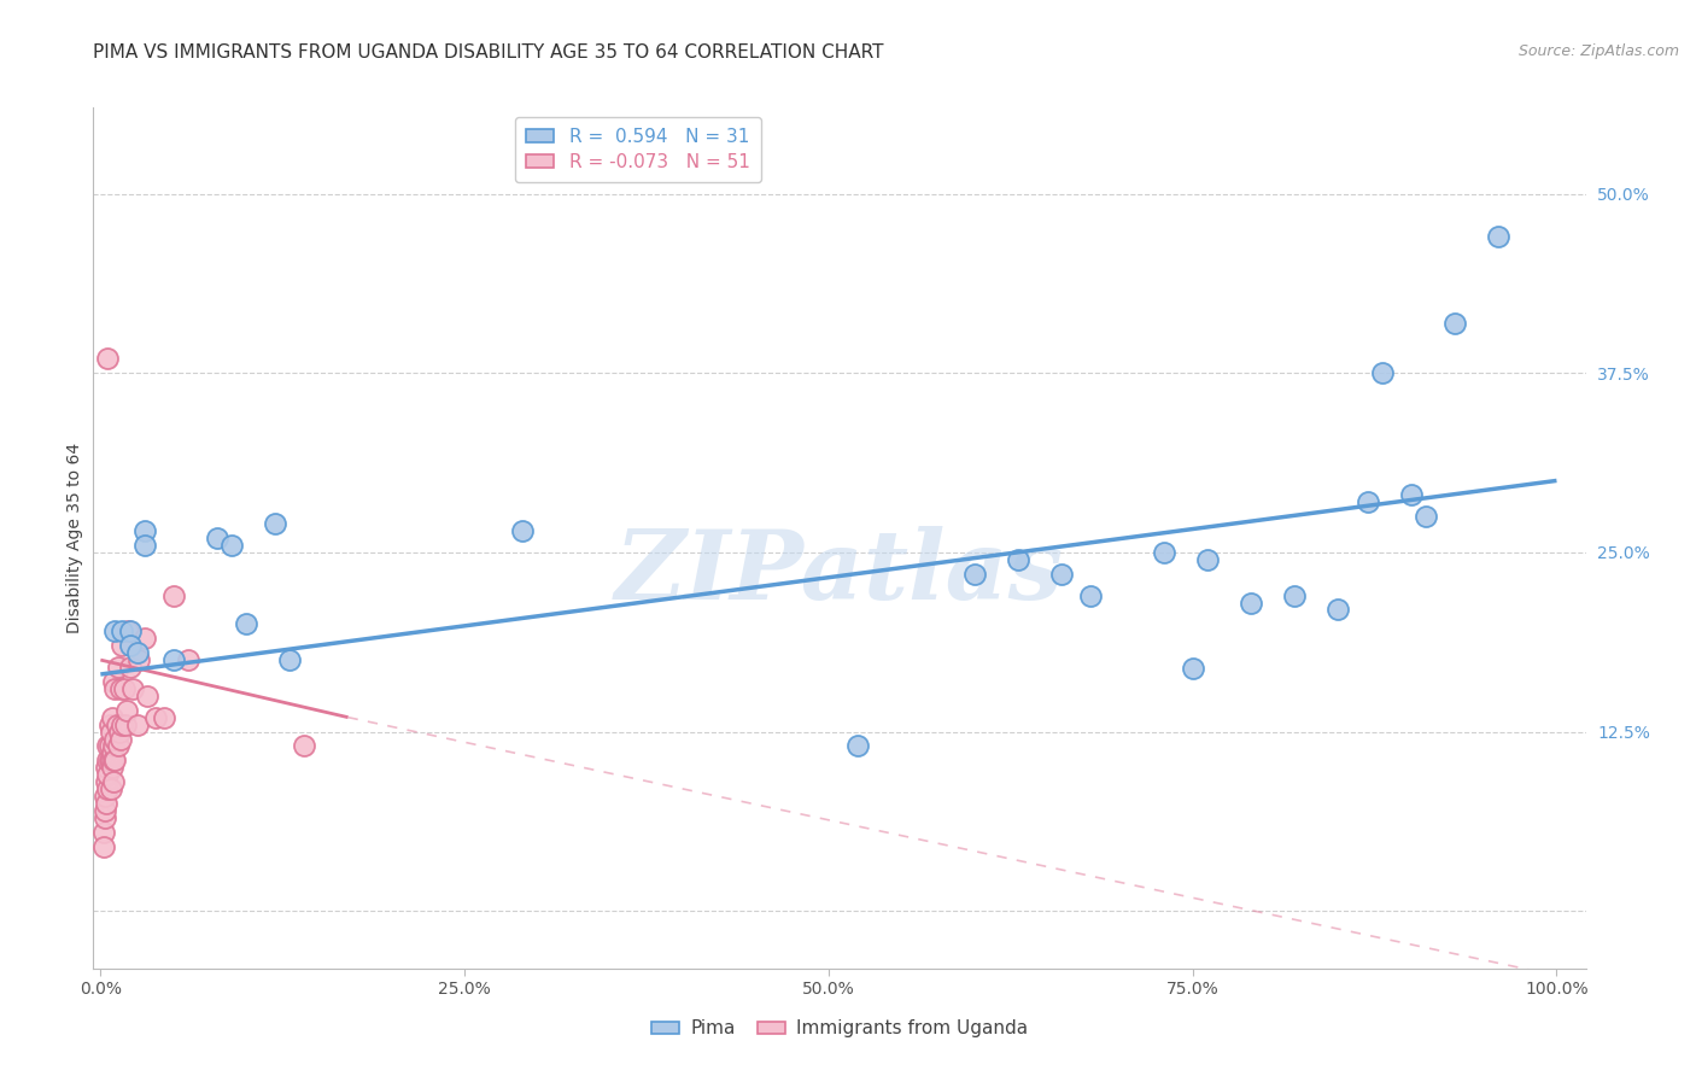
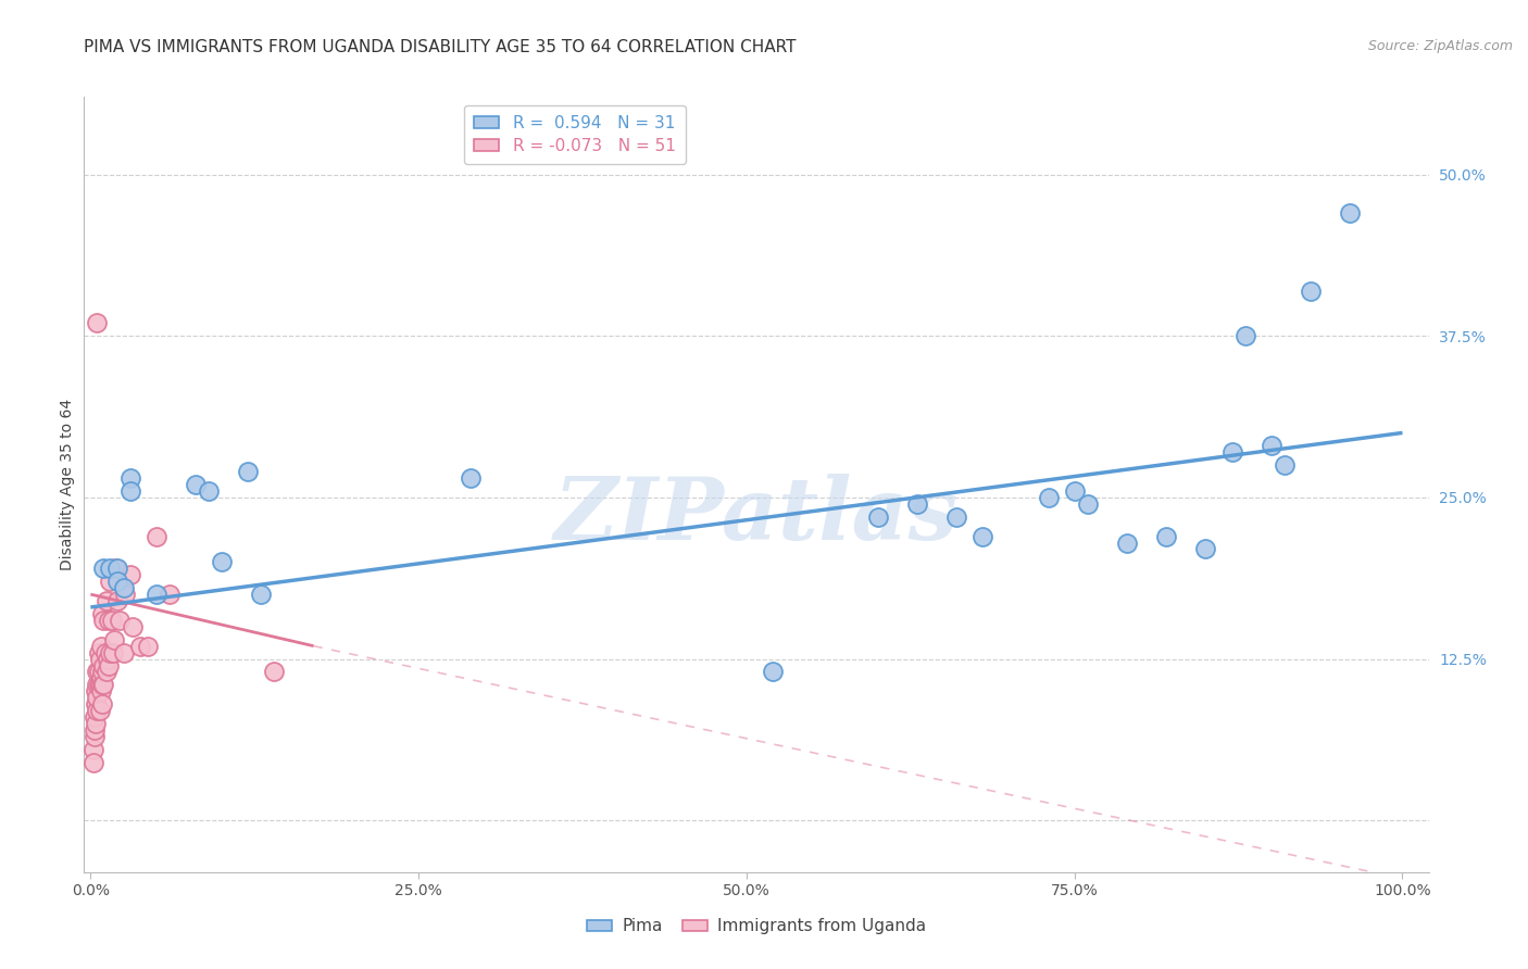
Pima/75.0%: 16.9% -> 25.5%
